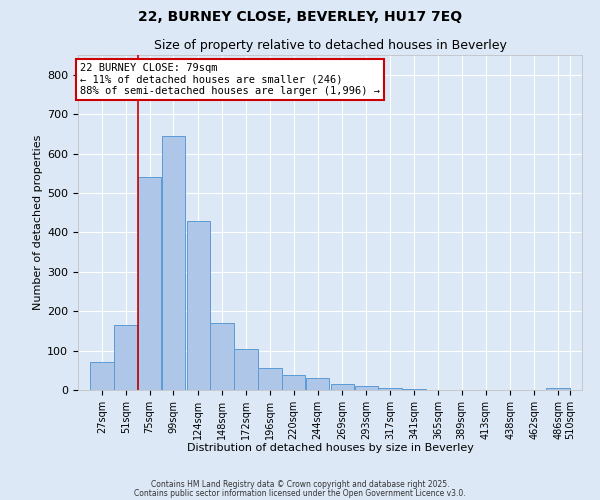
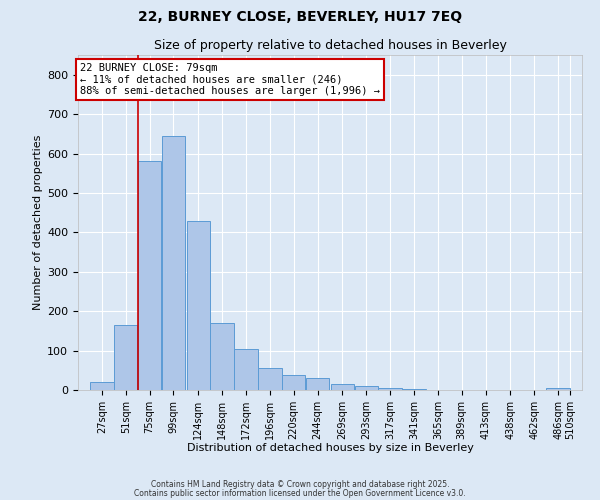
27sqm: 70 -> 20
75sqm: 540 -> 580
